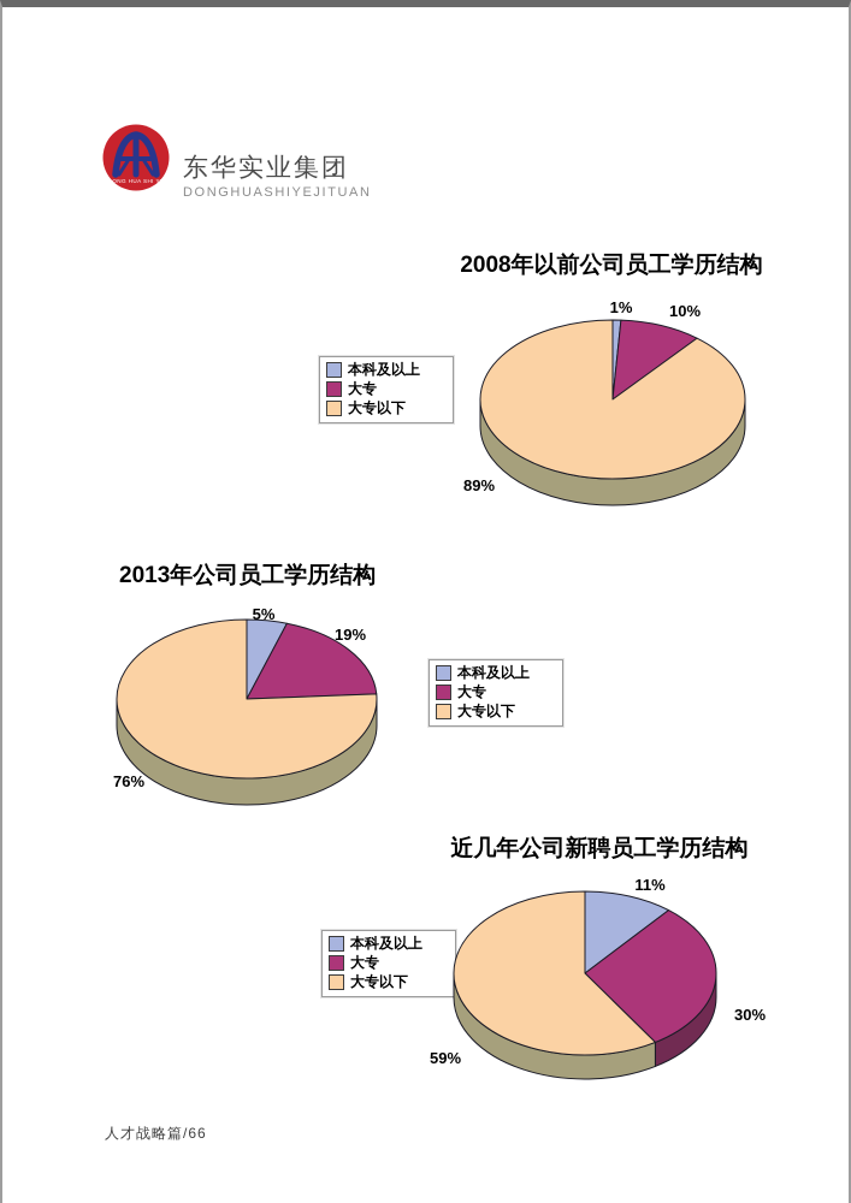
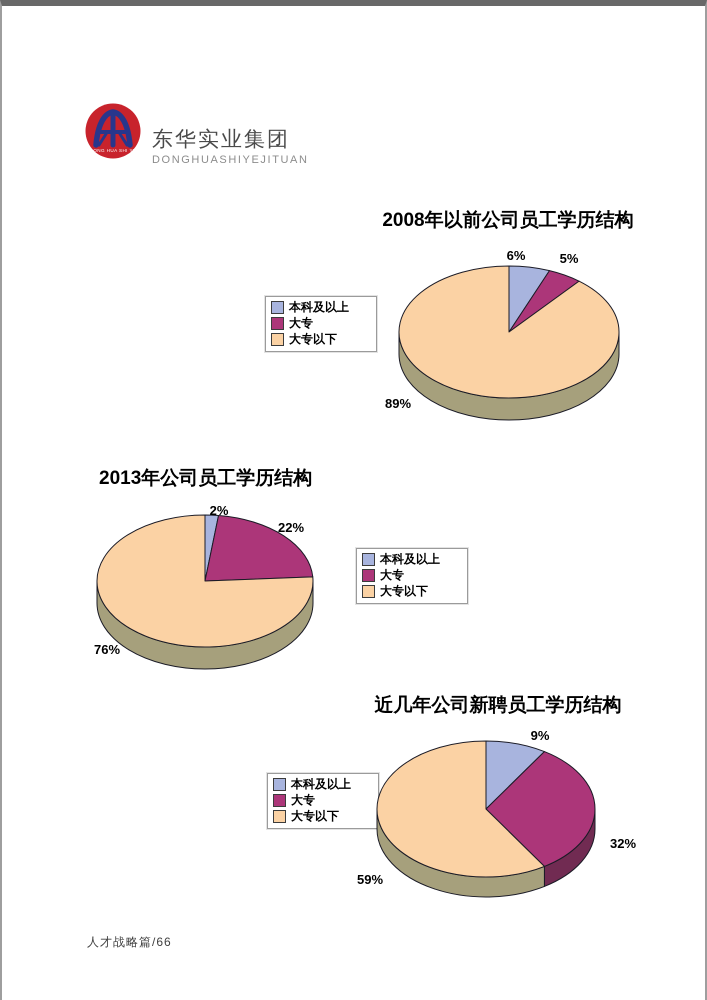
2008年以前公司员工学历结构/本科及以上: 1% -> 6%
2008年以前公司员工学历结构/大专: 10% -> 5%
2013年公司员工学历结构/本科及以上: 5% -> 2%
2013年公司员工学历结构/大专: 19% -> 22%
近几年公司新聘员工学历结构/本科及以上: 11% -> 9%
近几年公司新聘员工学历结构/大专: 30% -> 32%
